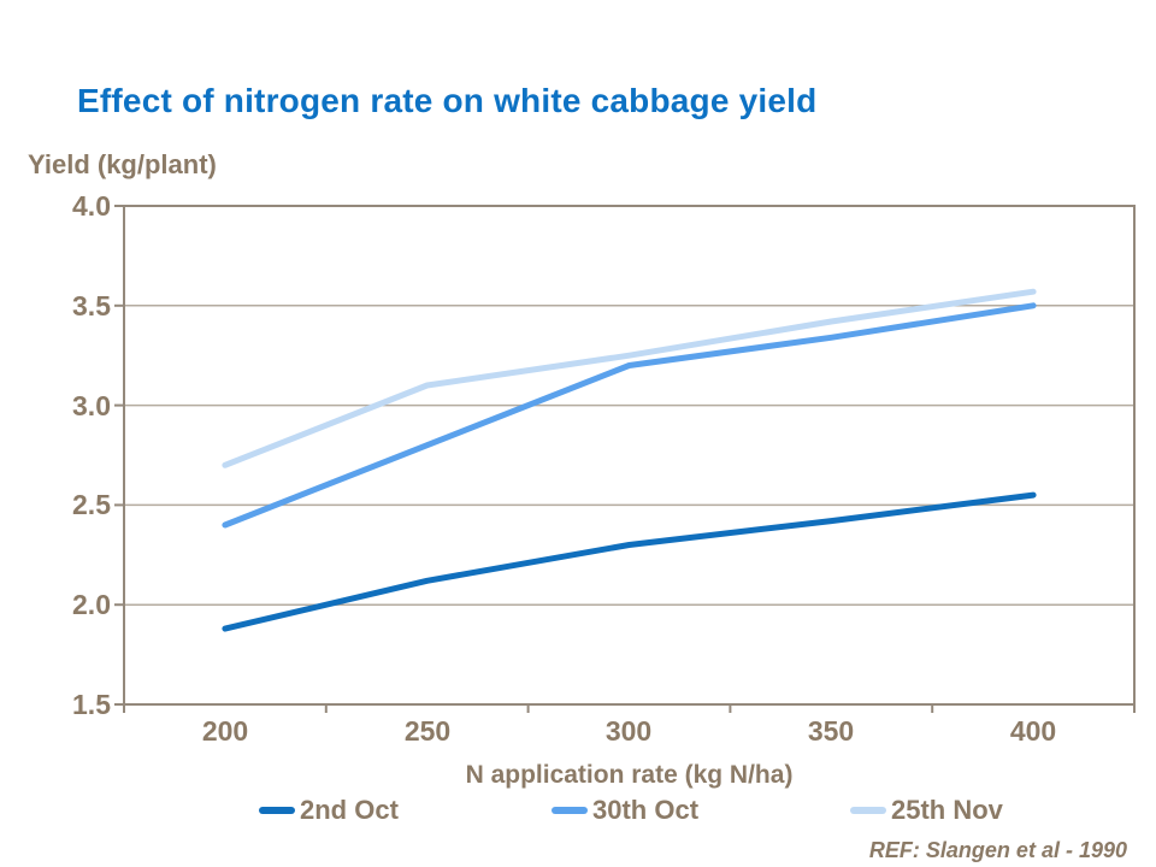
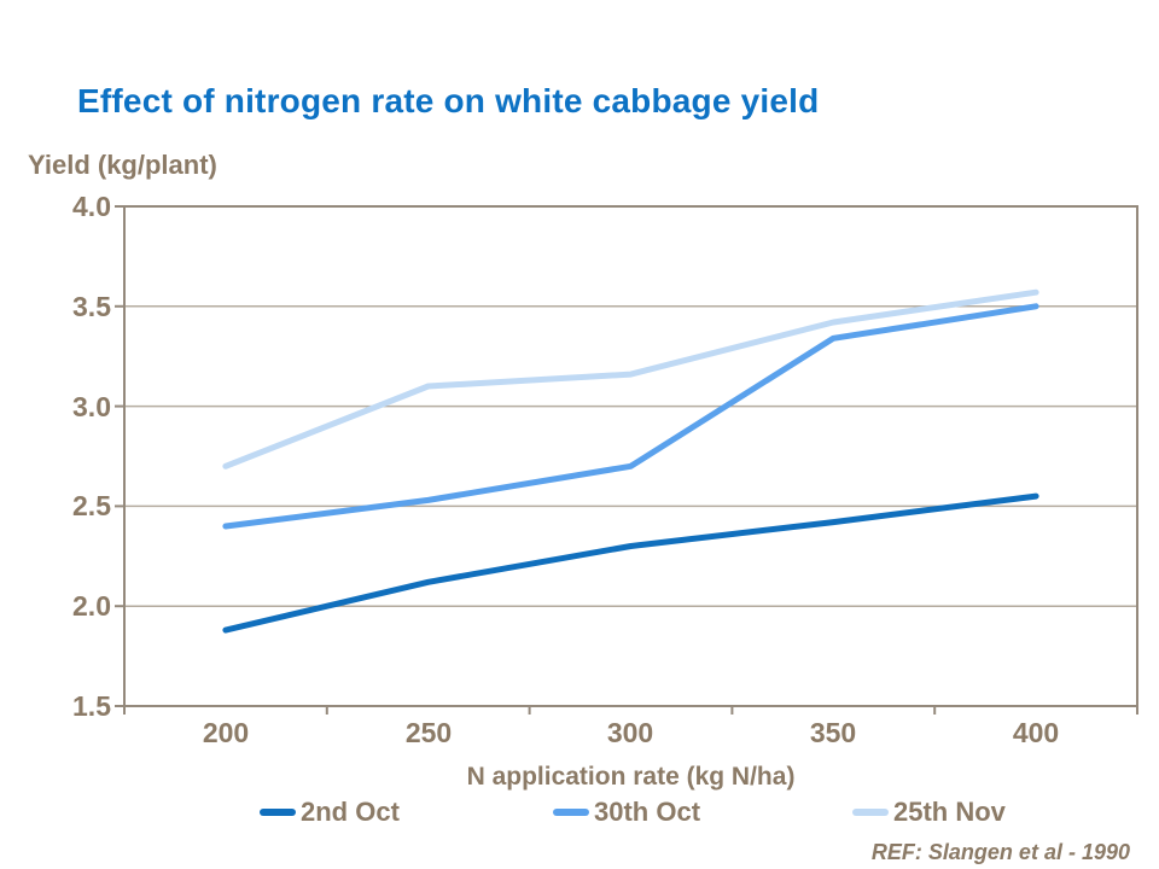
30th Oct/250: 2.80 -> 2.53
30th Oct/300: 3.20 -> 2.70
25th Nov/300: 3.25 -> 3.16
